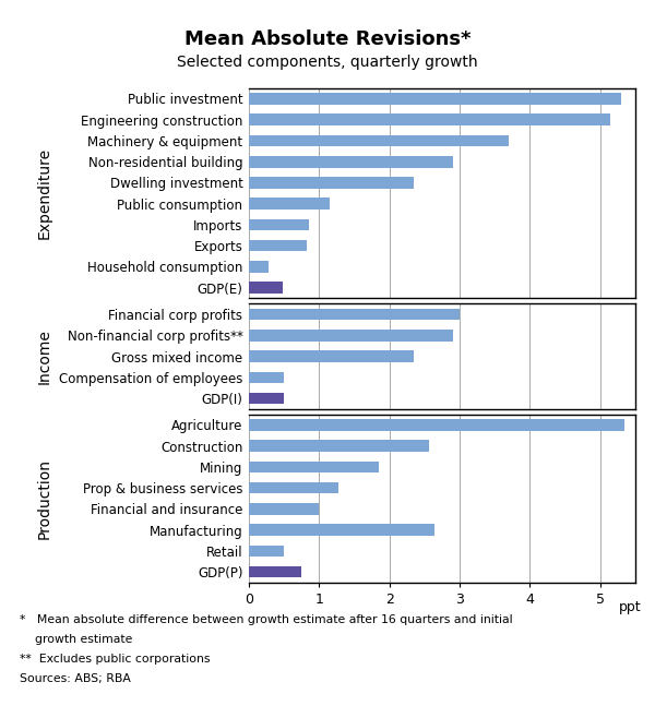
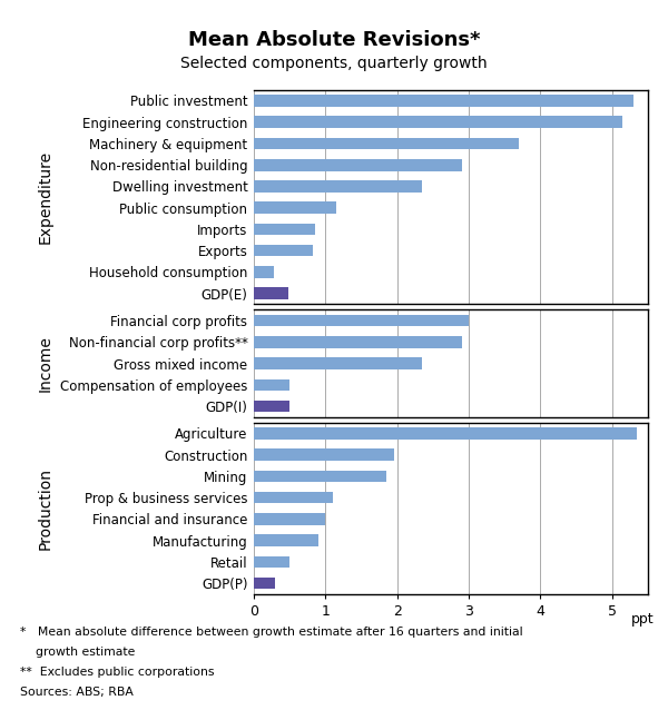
Construction: 2.56 -> 1.95
Prop & business services: 1.28 -> 1.10
Manufacturing: 2.64 -> 0.90
GDP(P): 0.74 -> 0.30
